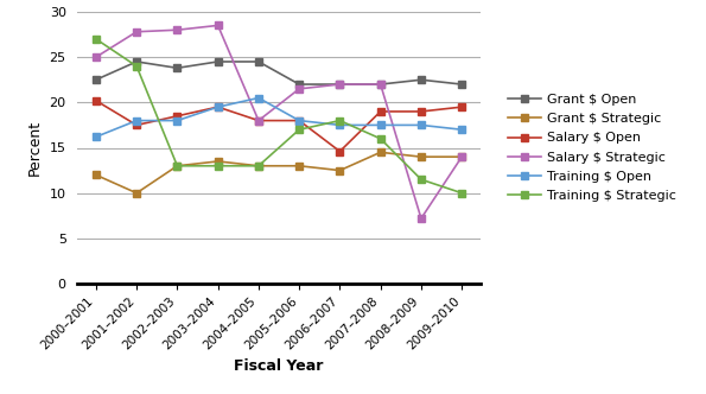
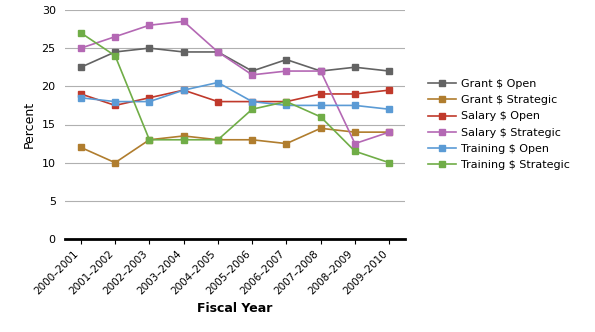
Salary $ Open/2000–2001: 20.2 -> 19.0
Training $ Open/2000–2001: 16.2 -> 18.5
Salary $ Strategic/2001–2002: 27.8 -> 26.5
Grant $ Open/2002–2003: 23.8 -> 25.0
Salary $ Strategic/2004–2005: 18.0 -> 24.5
Grant $ Open/2006–2007: 22.0 -> 23.5
Salary $ Open/2006–2007: 14.6 -> 18.0
Salary $ Strategic/2008–2009: 7.2 -> 12.5
